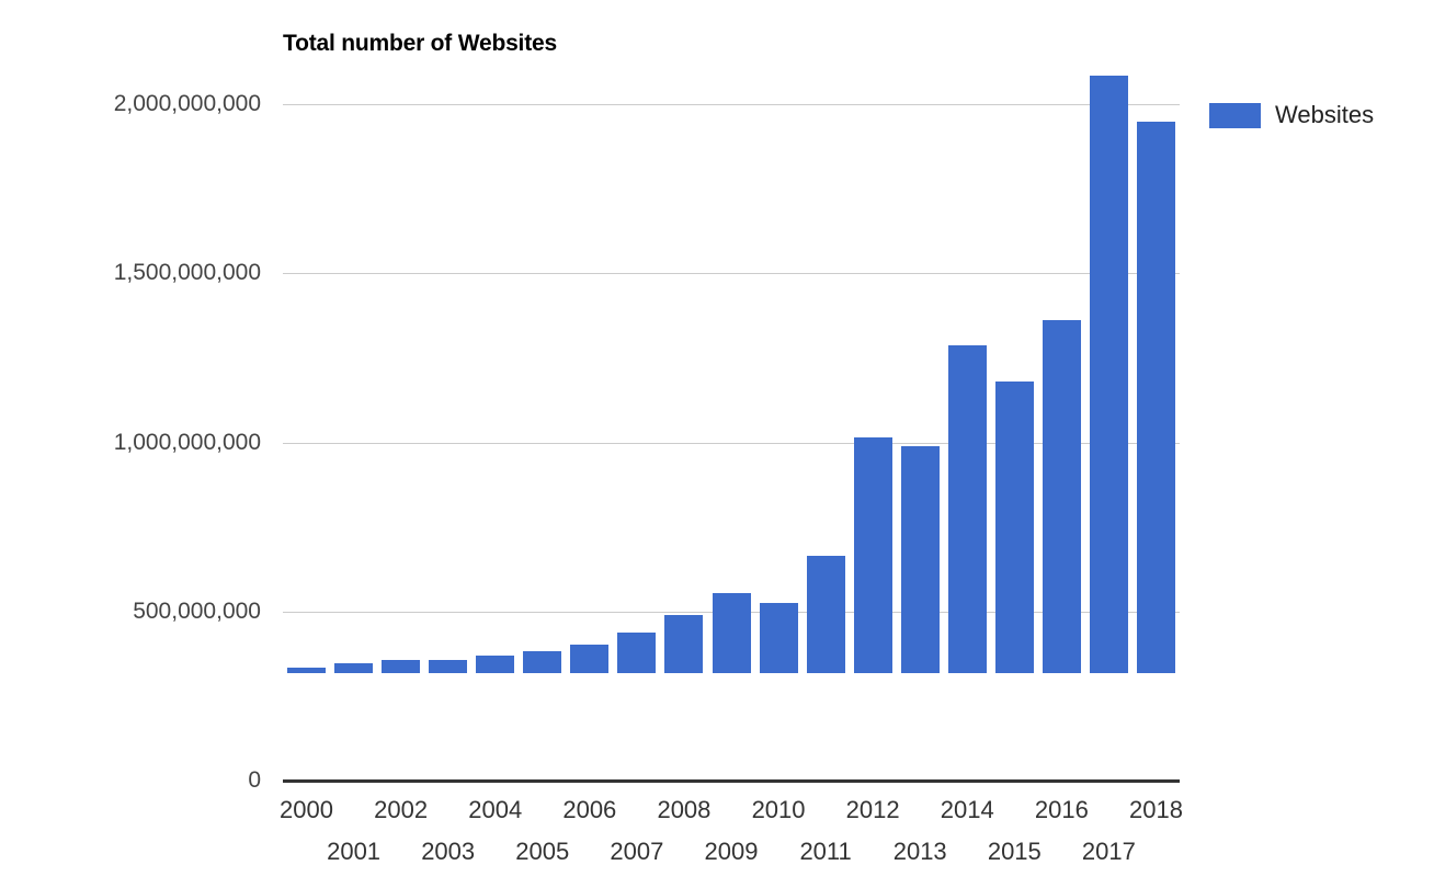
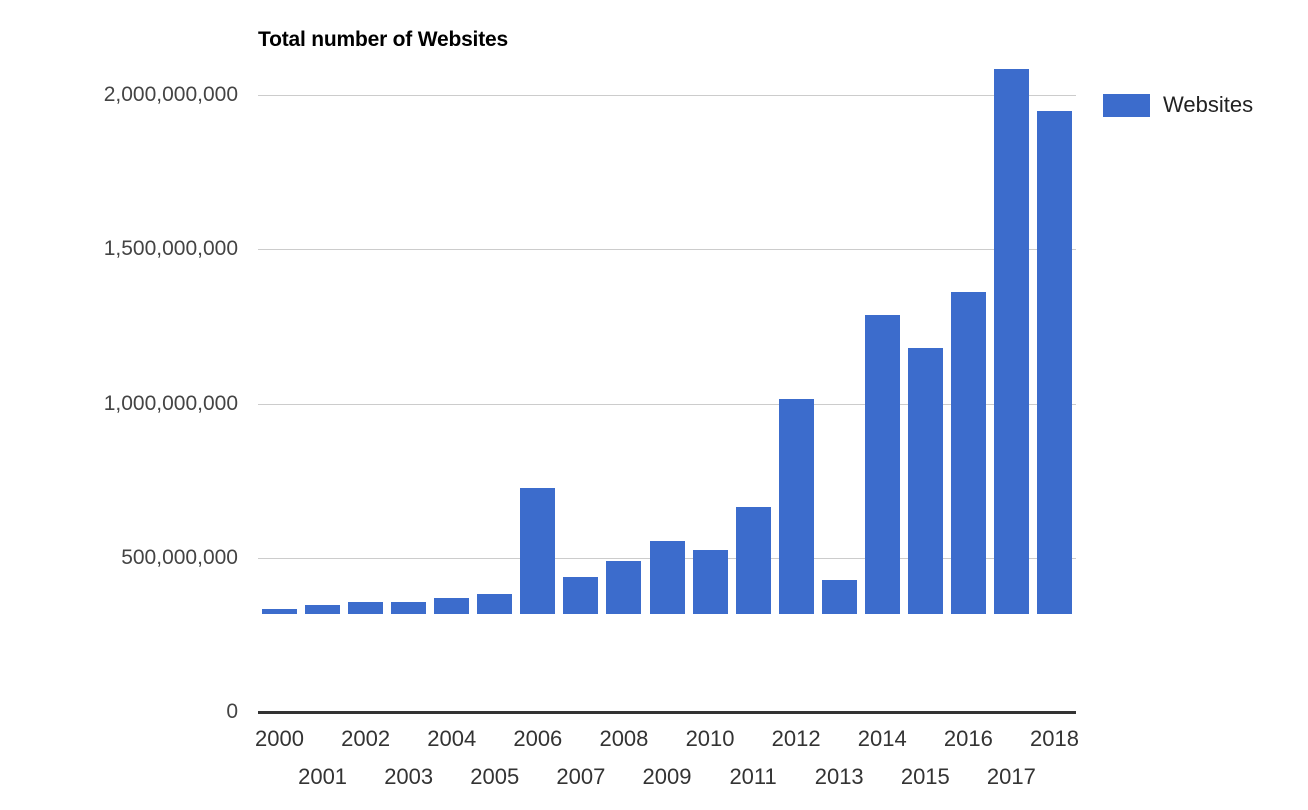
2006: 80000000 -> 410000000
2013: 670000000 -> 110000000
